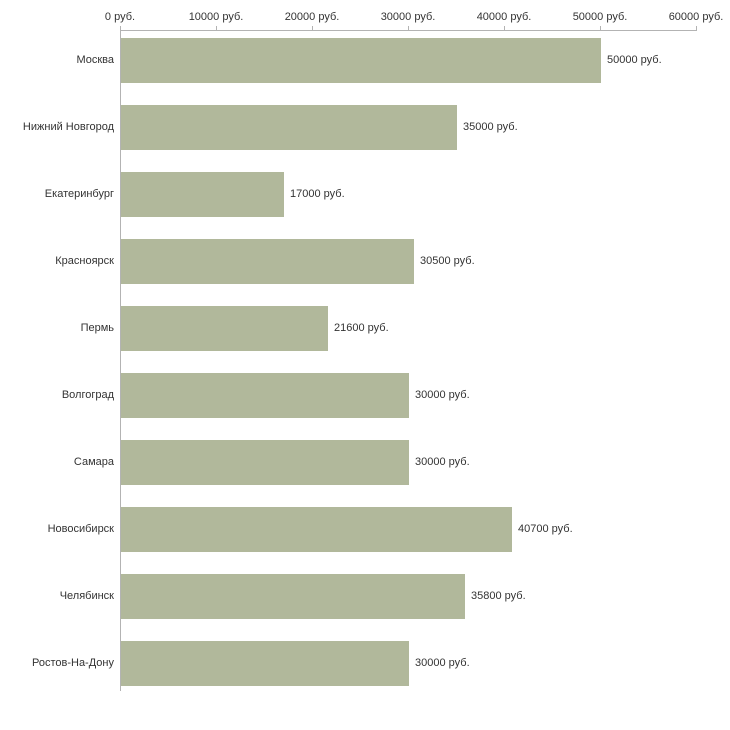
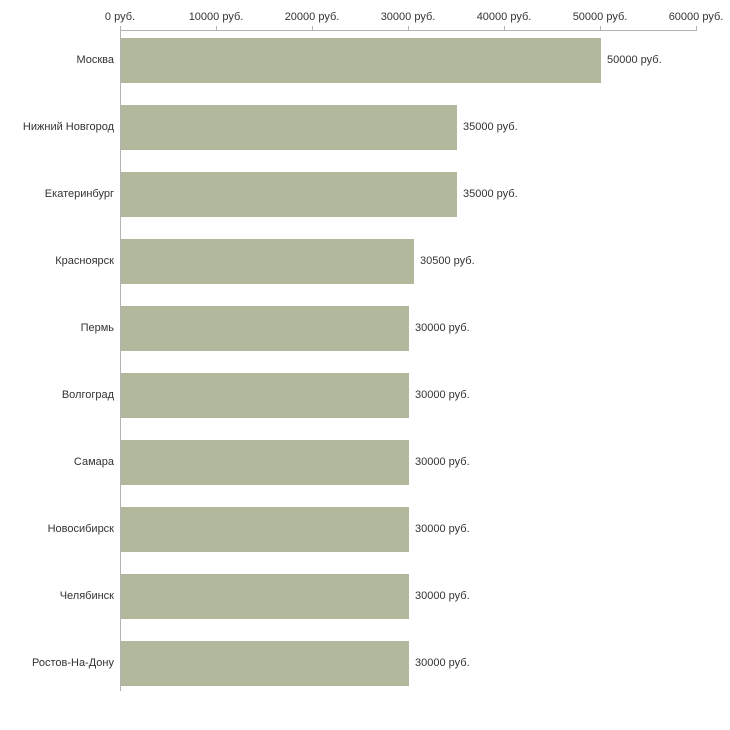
Екатеринбург: 17000 -> 35000
Пермь: 21600 -> 30000
Новосибирск: 40700 -> 30000
Челябинск: 35800 -> 30000
